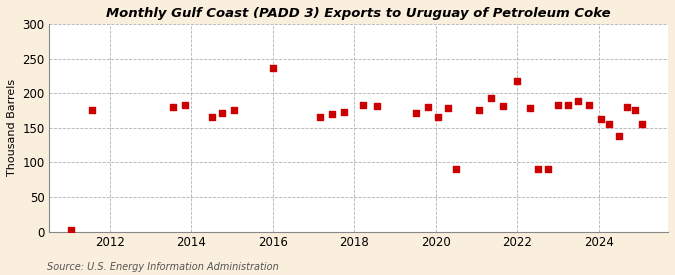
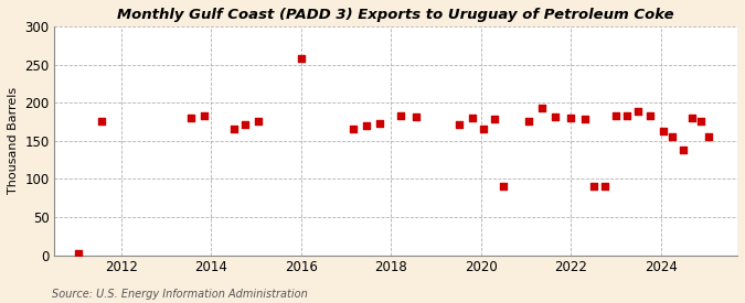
2016: 236 -> 258
2022: 218 -> 180
